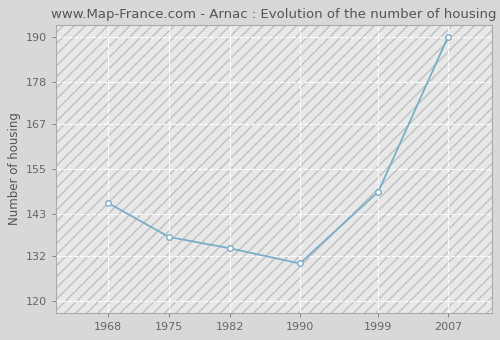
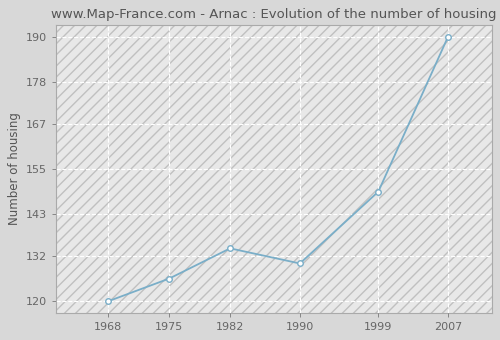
1968: 146 -> 120
1975: 137 -> 126
